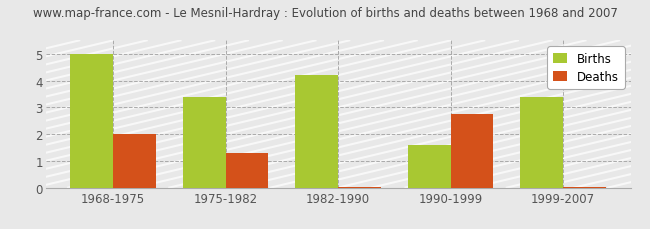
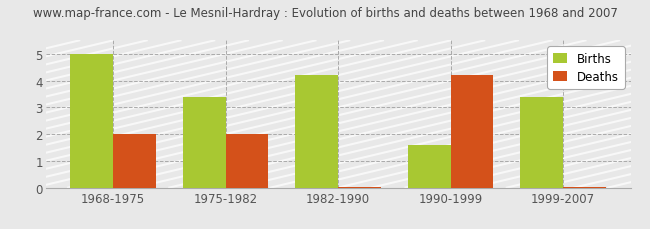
Deaths/1975-1982: 1.30 -> 2.00
Deaths/1990-1999: 2.75 -> 4.20
